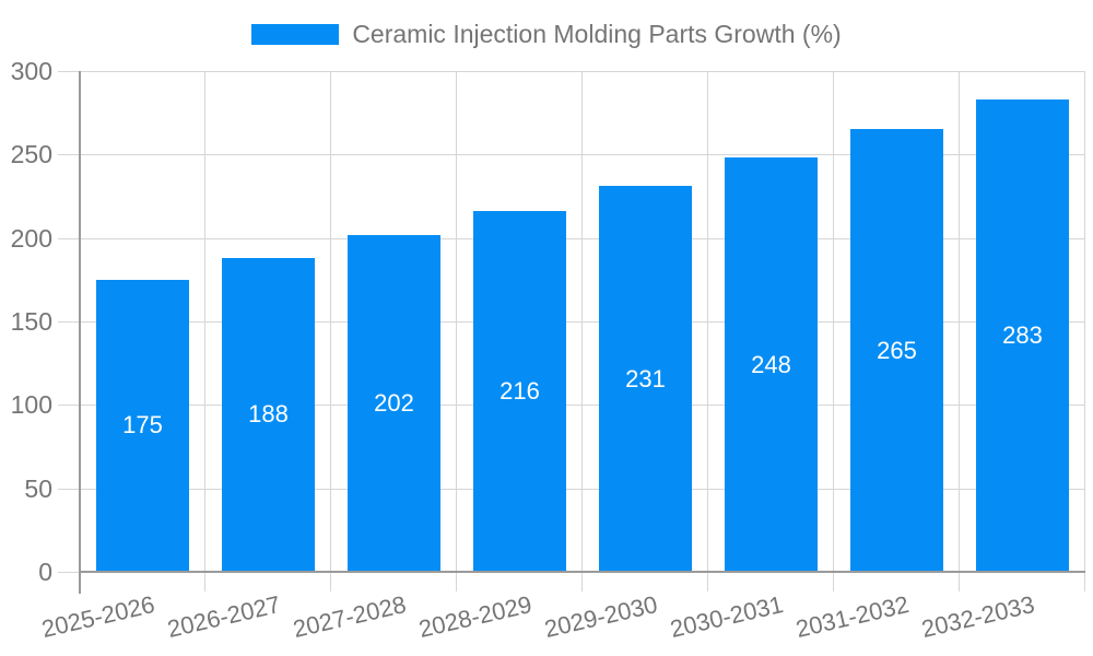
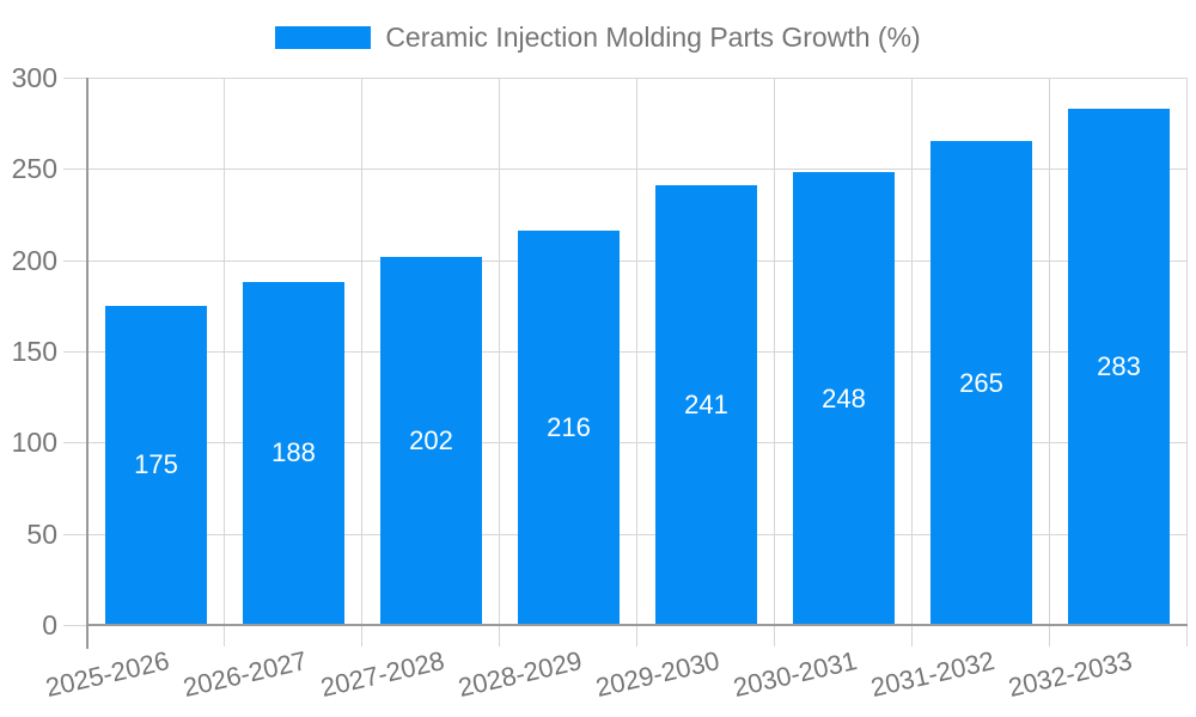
2029-2030: 231 -> 241
